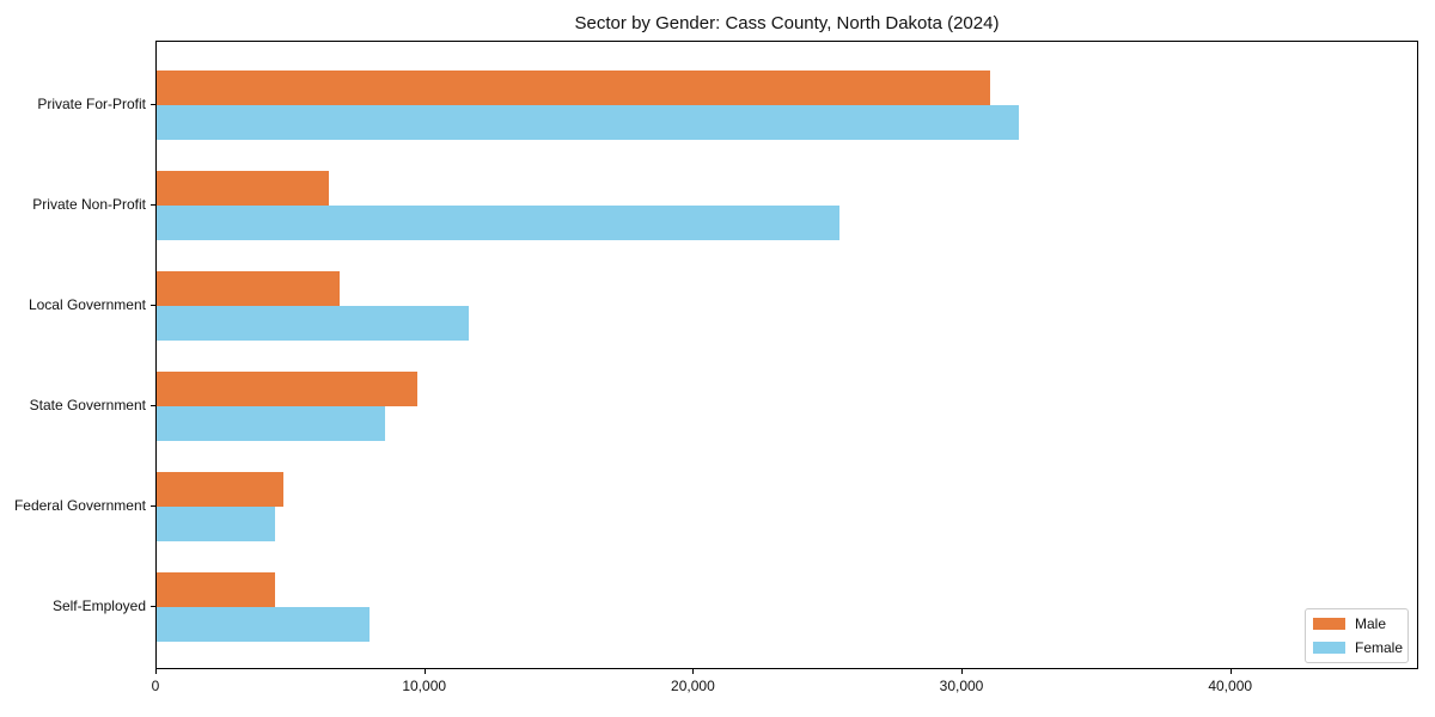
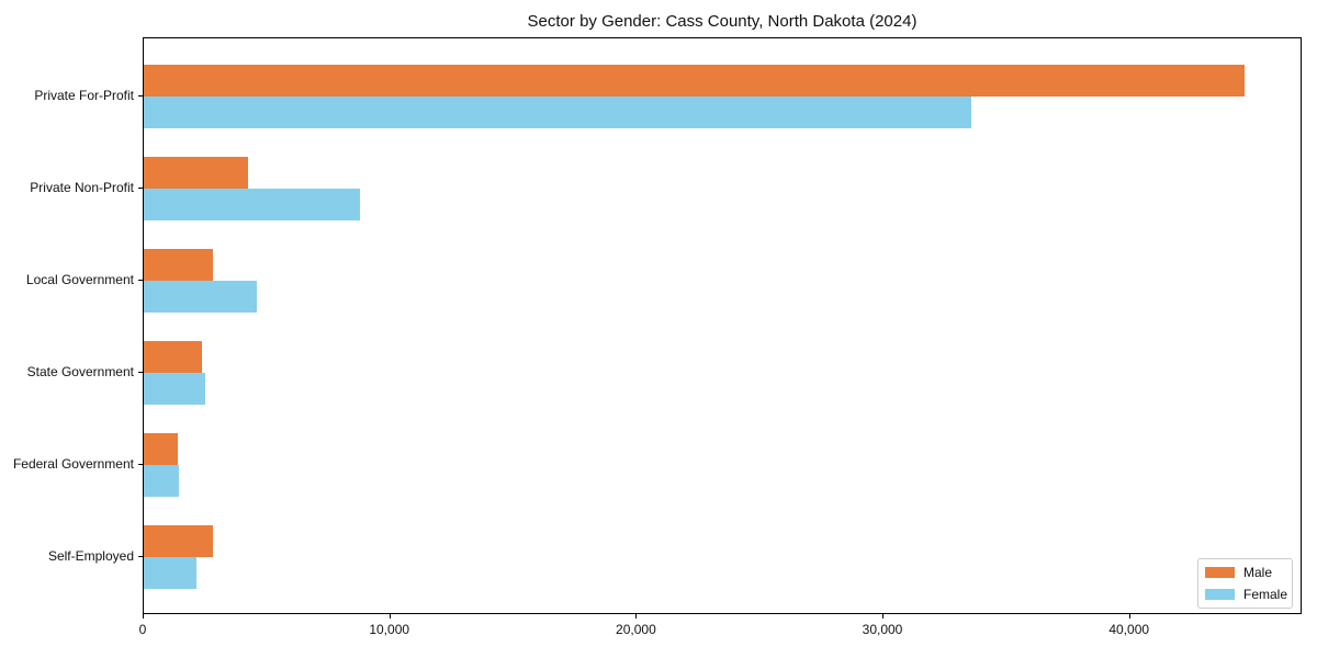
Male/Private For-Profit: 31000 -> 44600
Female/Private For-Profit: 32100 -> 33600
Male/Private Non-Profit: 6400 -> 4200
Female/Private Non-Profit: 25400 -> 8800
Male/Local Government: 6800 -> 2800
Female/Local Government: 11600 -> 4600
Male/State Government: 9700 -> 2300
Female/State Government: 8500 -> 2500
Male/Federal Government: 4700 -> 1400
Female/Federal Government: 4400 -> 1400
Male/Self-Employed: 4400 -> 2800
Female/Self-Employed: 7900 -> 2200
